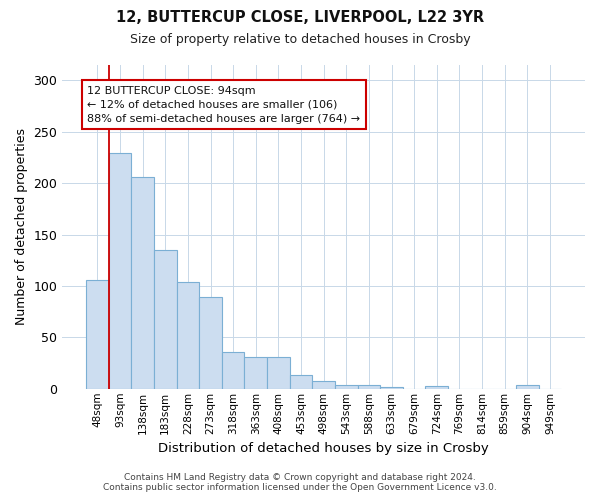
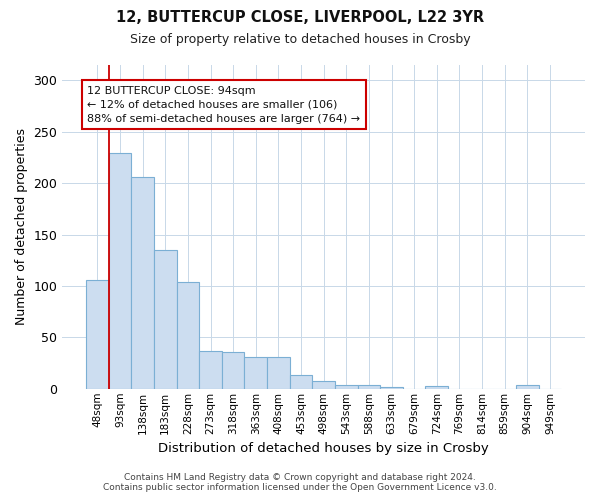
273sqm: 89 -> 37
